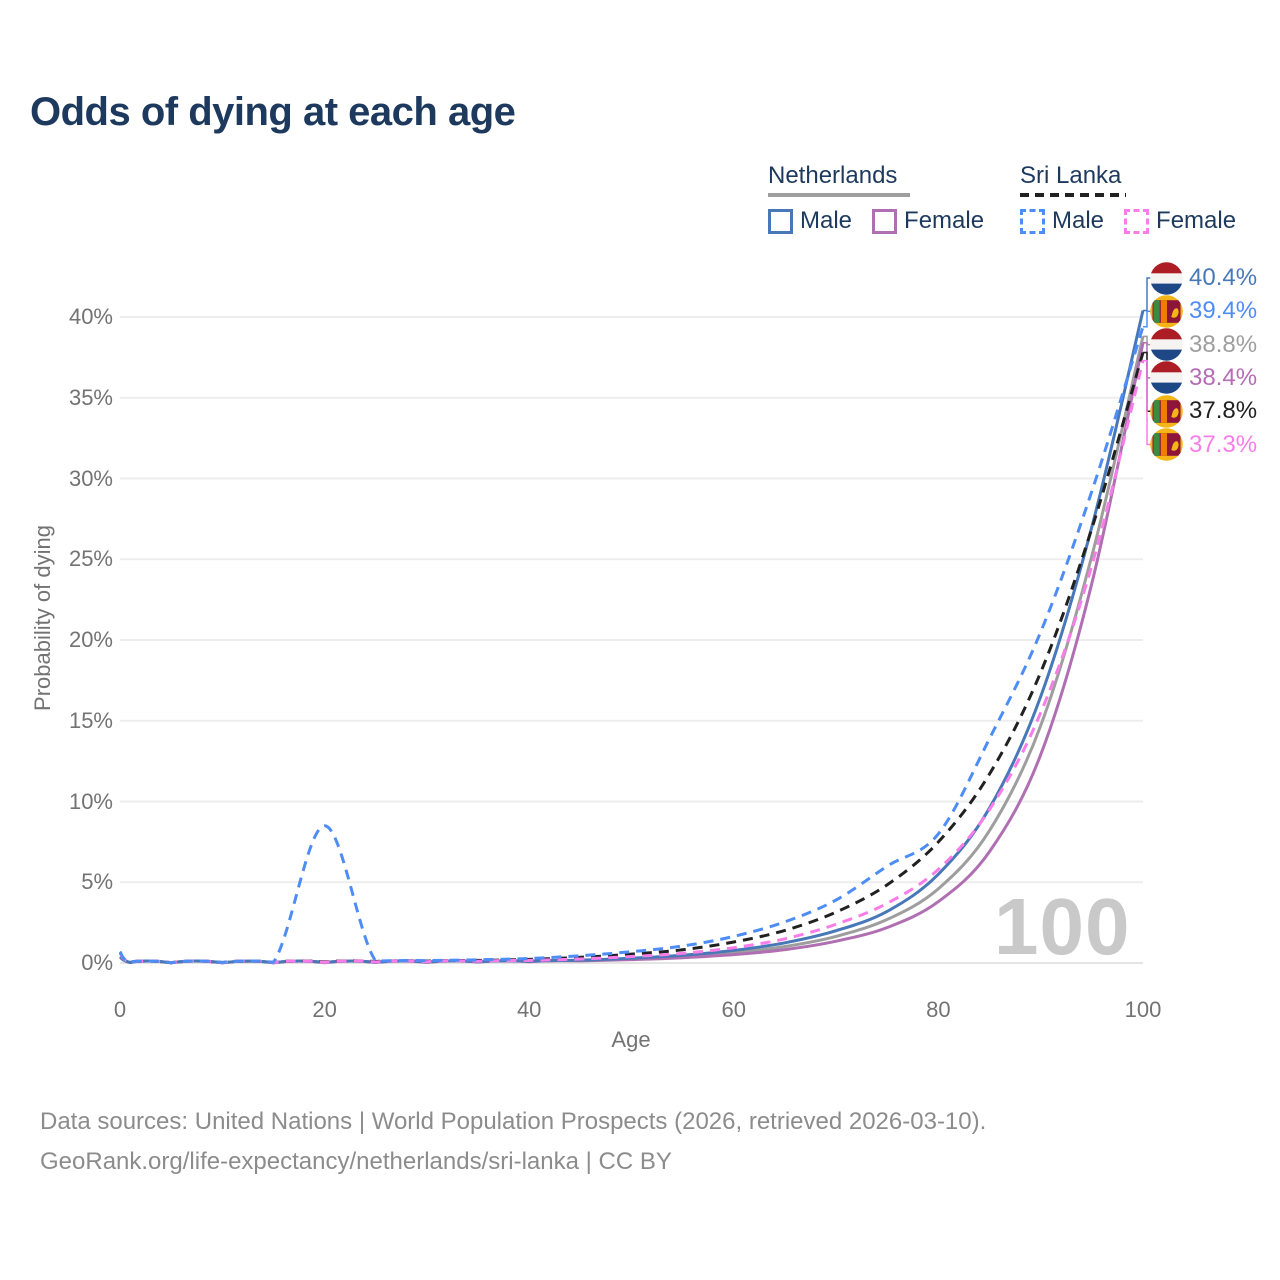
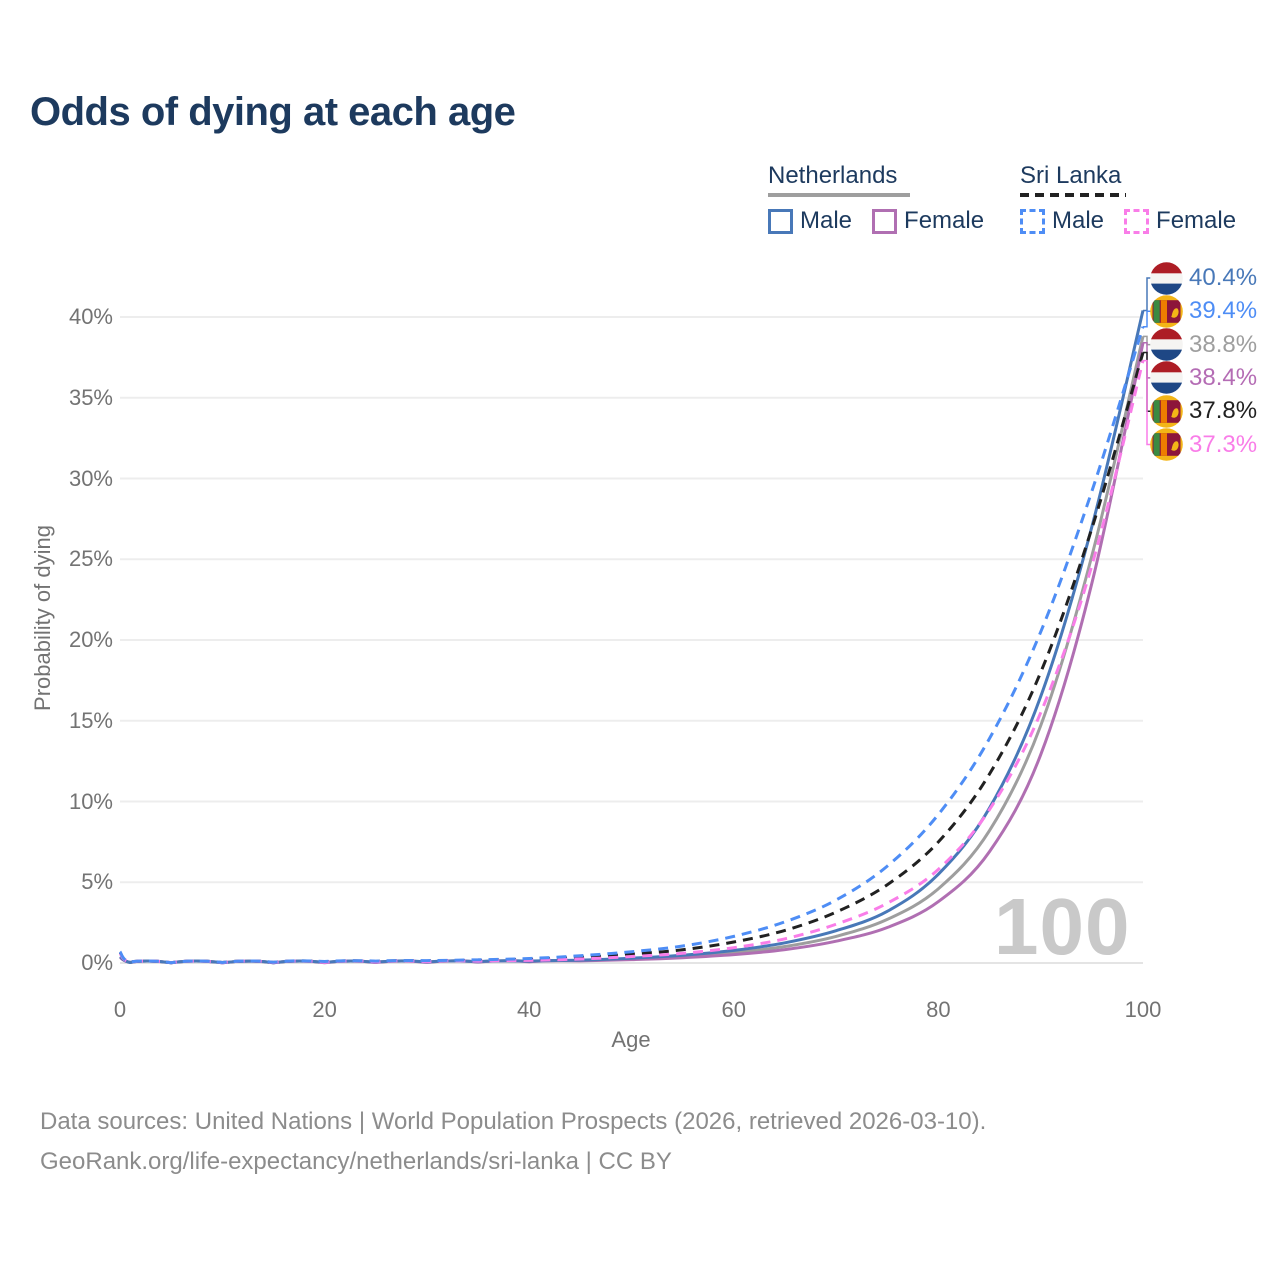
Sri Lanka Male/20: 8.5% -> 0.1%
Sri Lanka Male/80: 8.0% -> 9.2%
